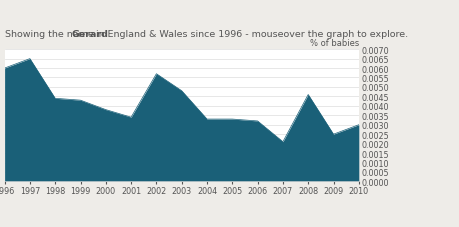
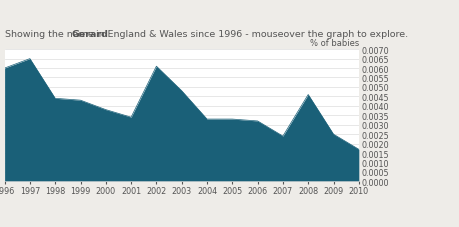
2002: 0.0057 -> 0.0061
2007: 0.0021 -> 0.0024
2010: 0.0030 -> 0.0017
